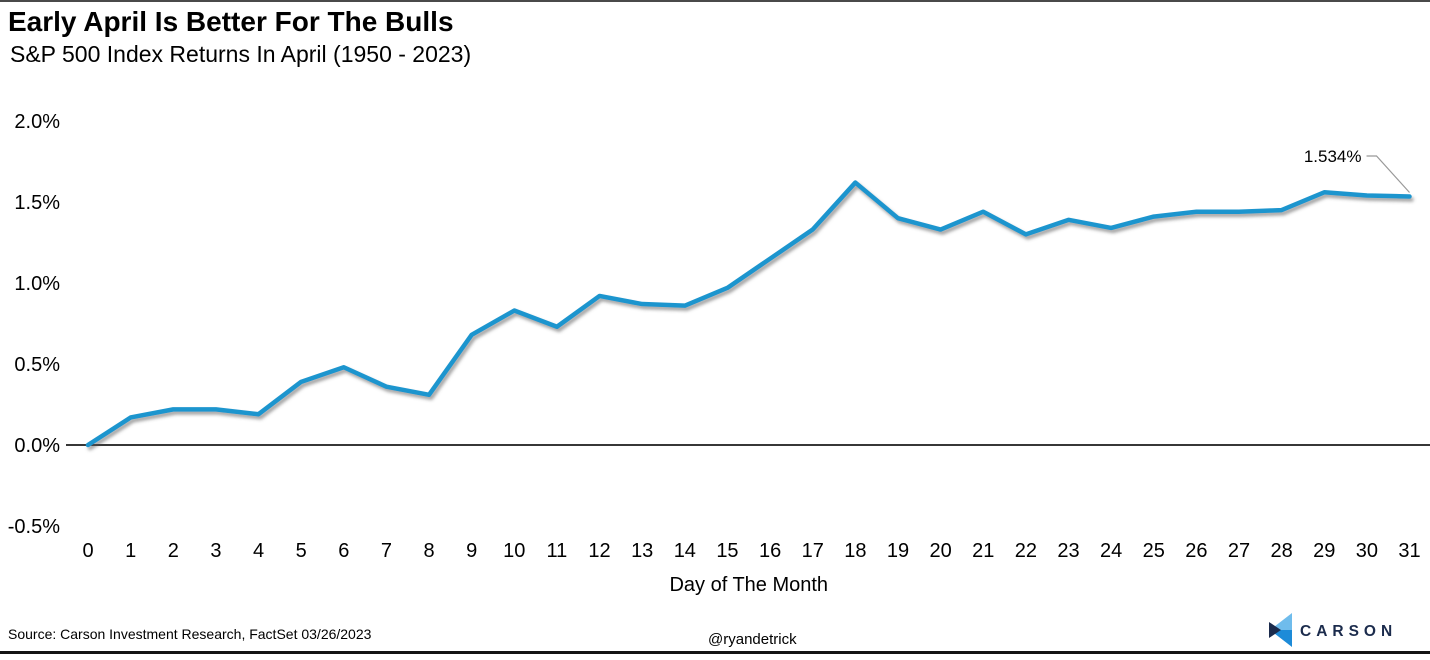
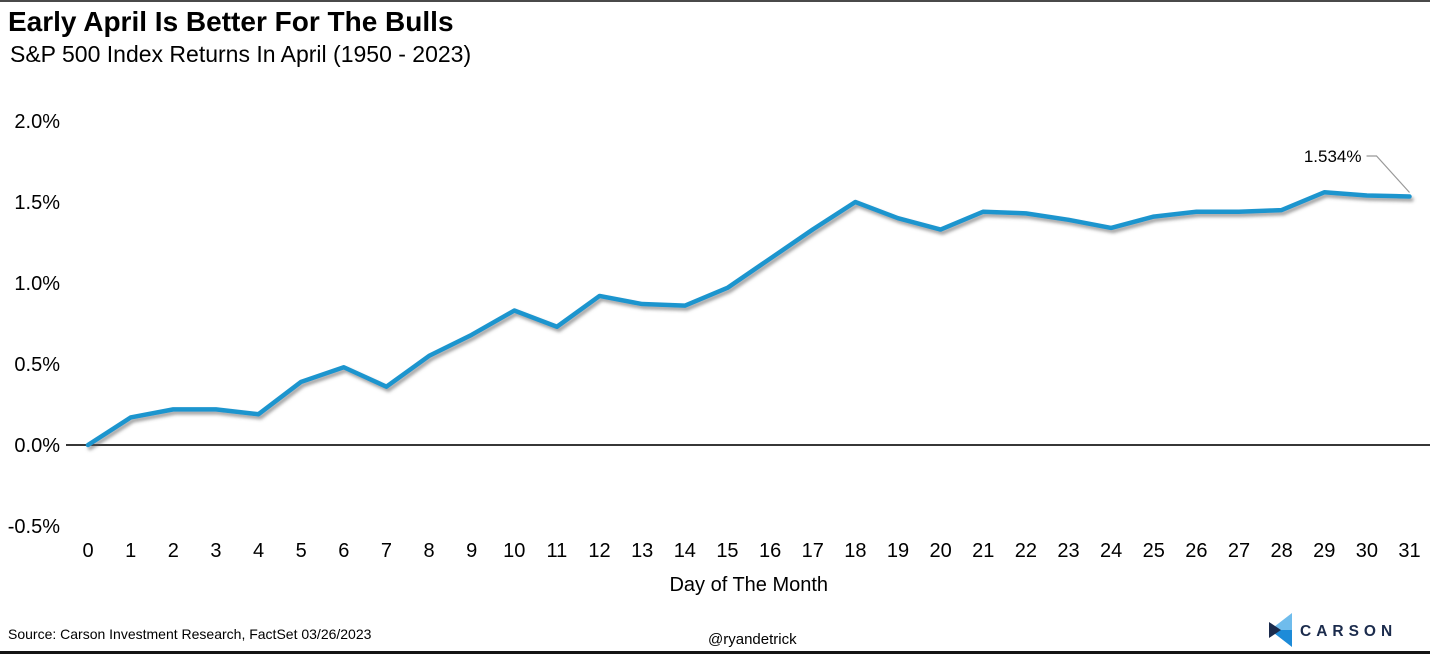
8: 0.31% -> 0.55%
18: 1.62% -> 1.50%
22: 1.30% -> 1.43%
